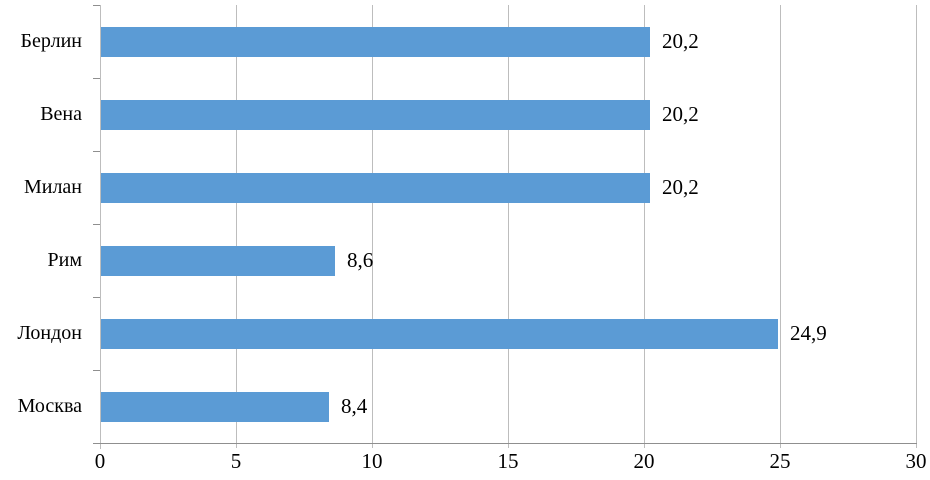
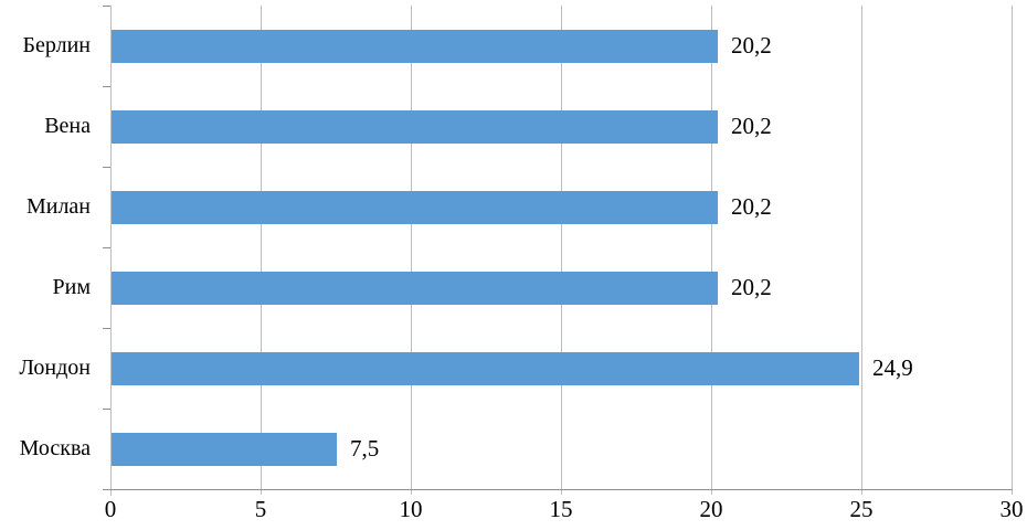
Рим: 8,6 -> 20,2
Москва: 8,4 -> 7,5
